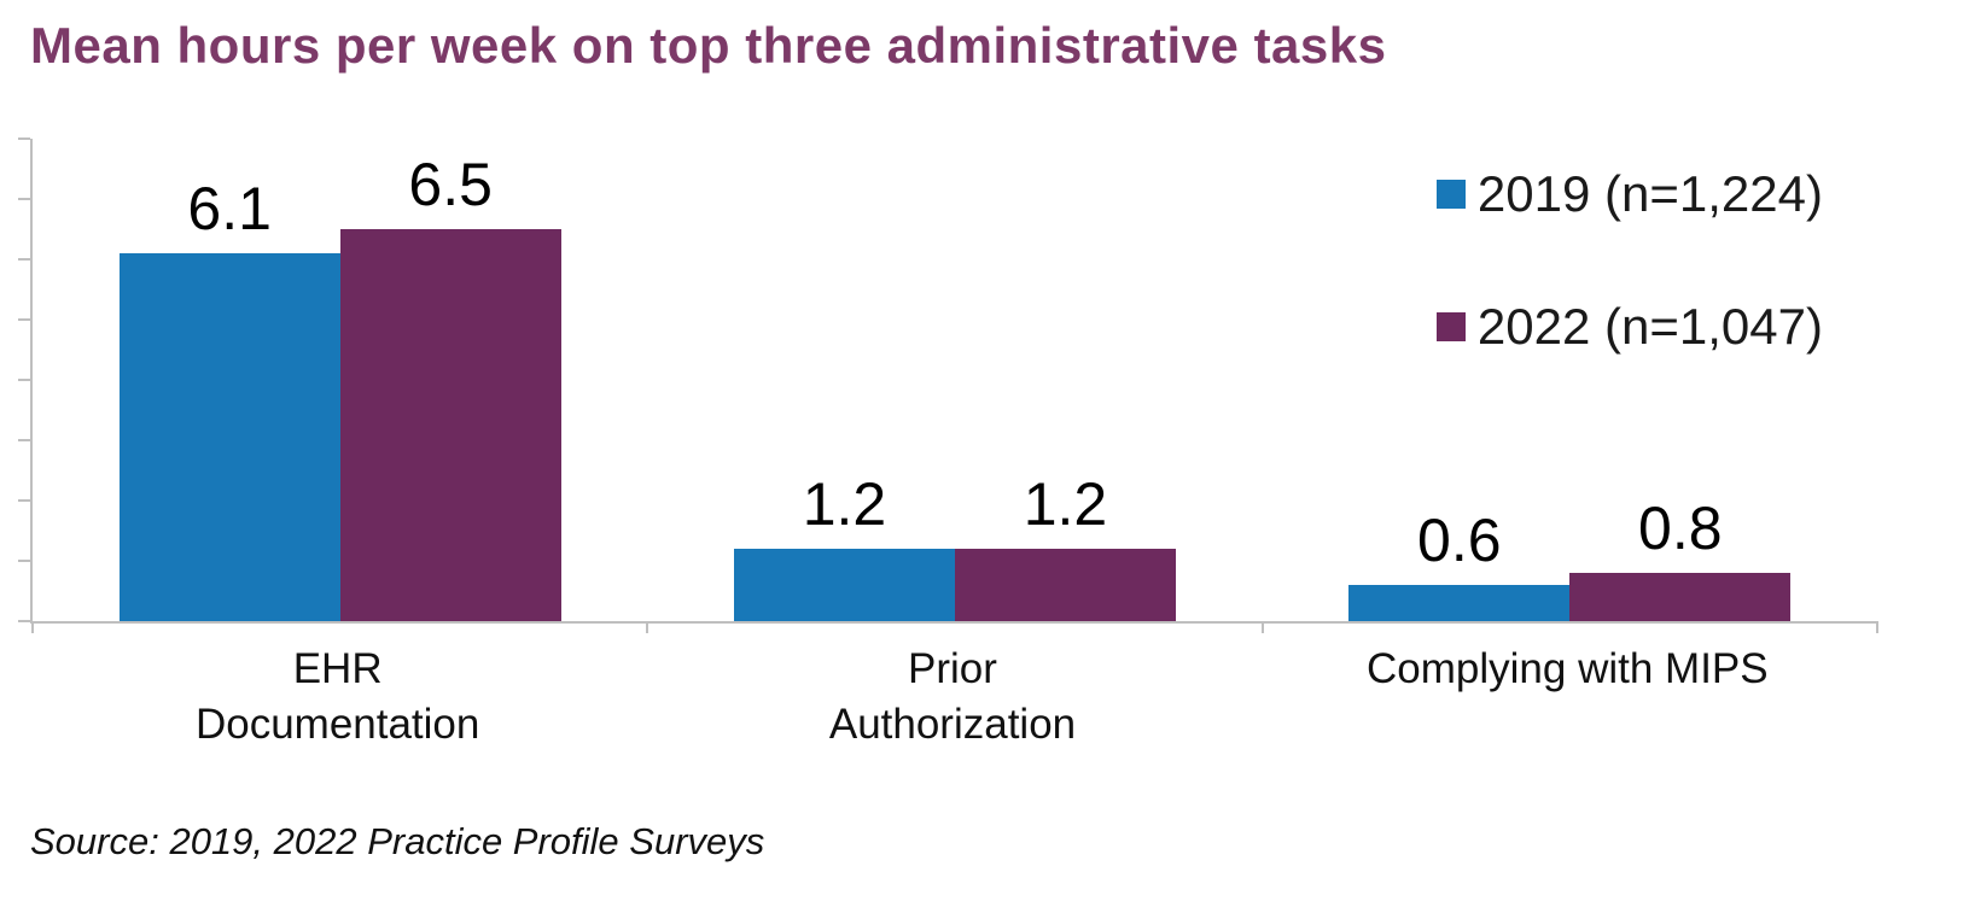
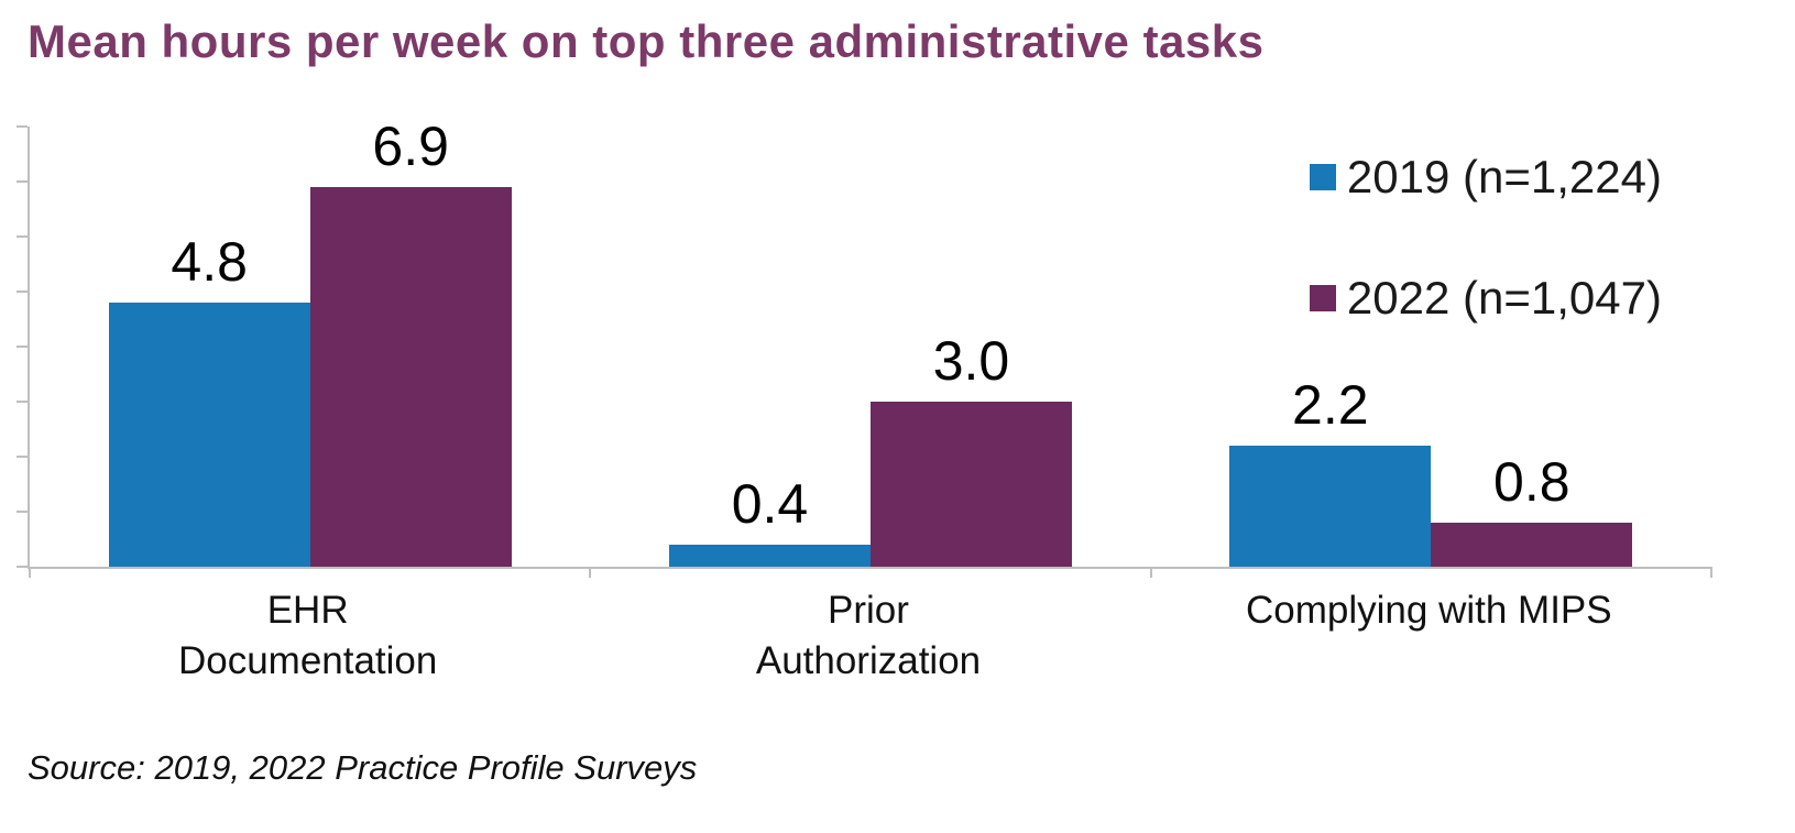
2019 (n=1,224)/EHR Documentation: 6.1 -> 4.8
2022 (n=1,047)/EHR Documentation: 6.5 -> 6.9
2019 (n=1,224)/Prior Authorization: 1.2 -> 0.4
2022 (n=1,047)/Prior Authorization: 1.2 -> 3.0
2019 (n=1,224)/Complying with MIPS: 0.6 -> 2.2
